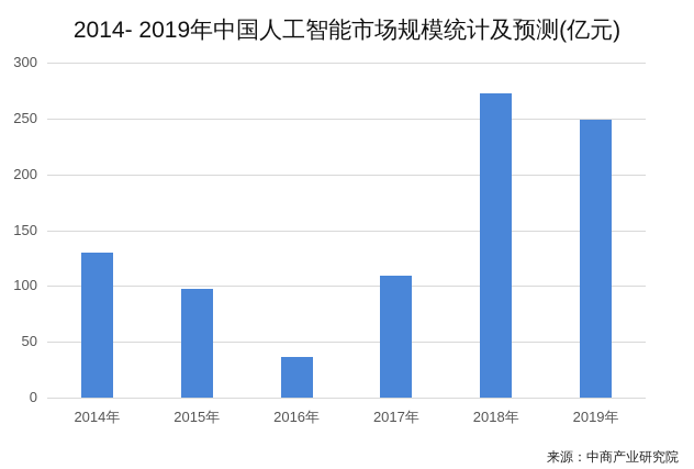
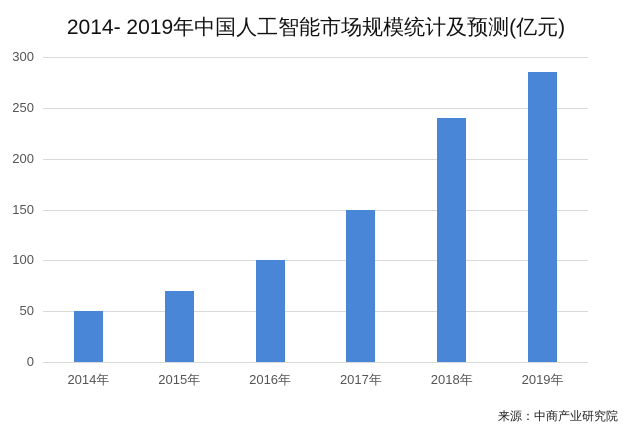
2014年: 130 -> 50
2015年: 97 -> 70
2016年: 36 -> 100
2017年: 109 -> 150
2018年: 272 -> 240
2019年: 249 -> 285
